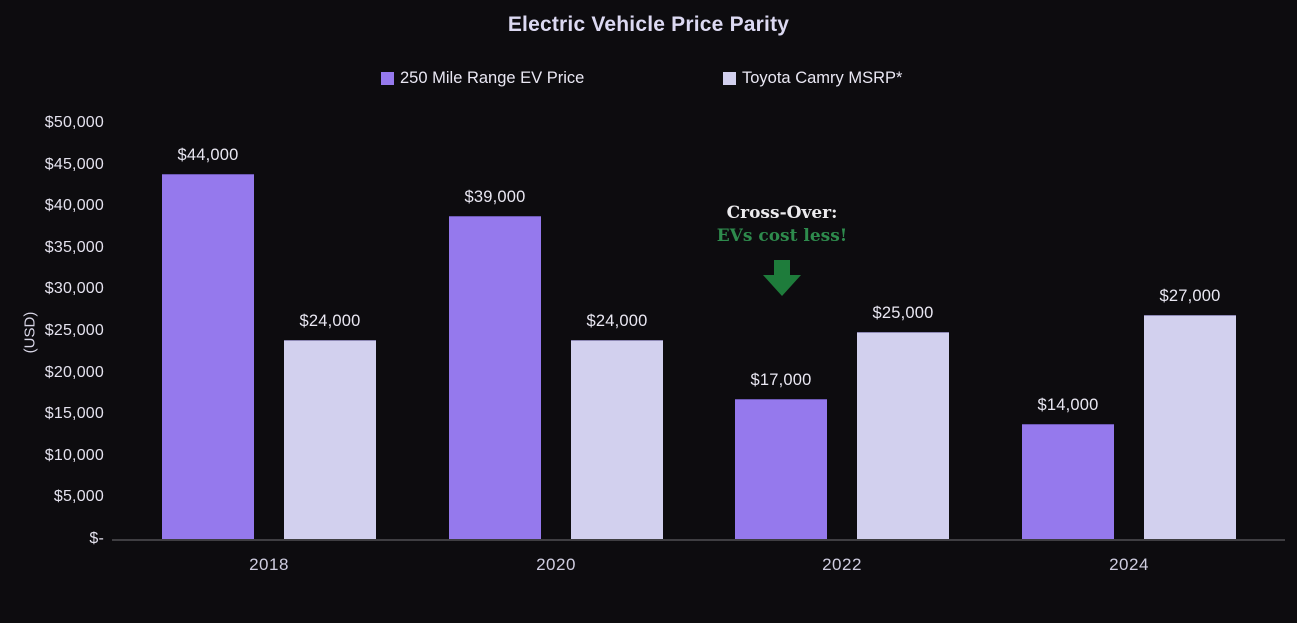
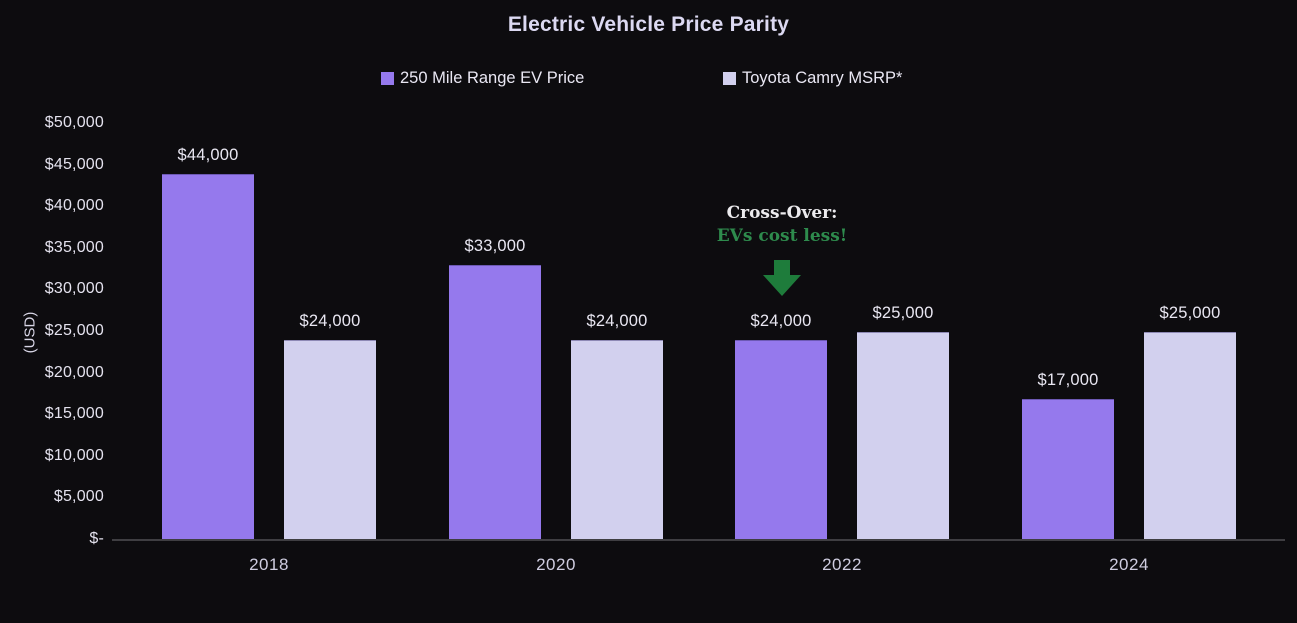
250 Mile Range EV Price/2020: $39,000 -> $33,000
250 Mile Range EV Price/2022: $17,000 -> $24,000
250 Mile Range EV Price/2024: $14,000 -> $17,000
Toyota Camry MSRP*/2024: $27,000 -> $25,000
